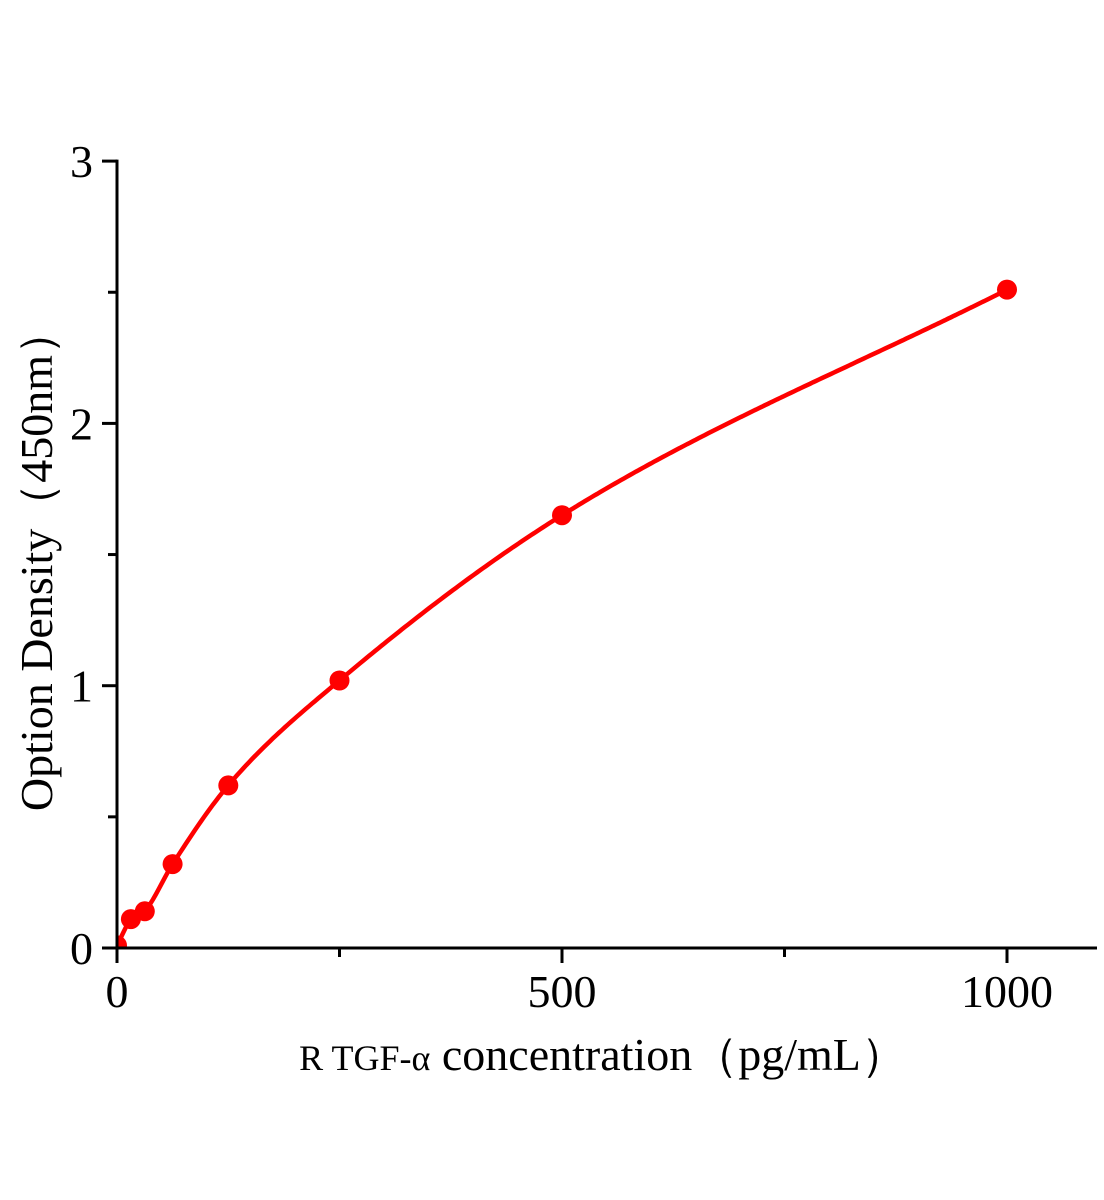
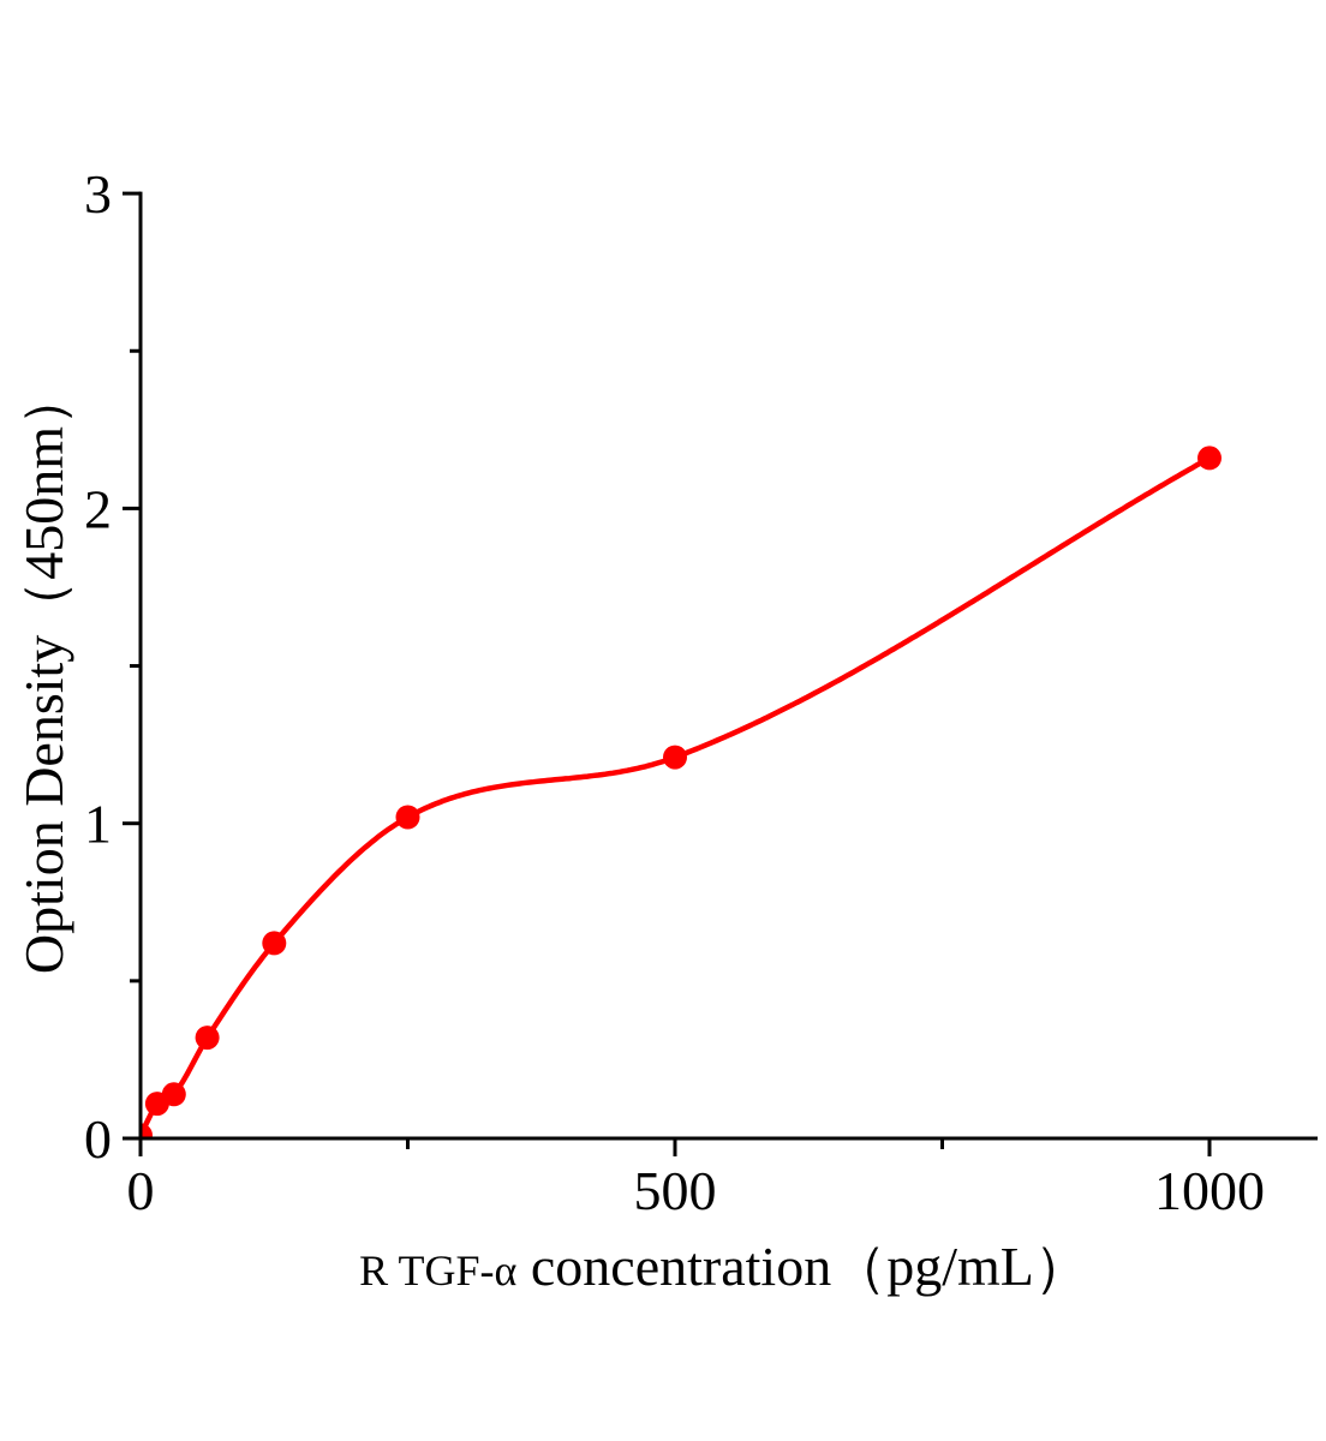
500: 1.65 -> 1.21
1000: 2.51 -> 2.16
